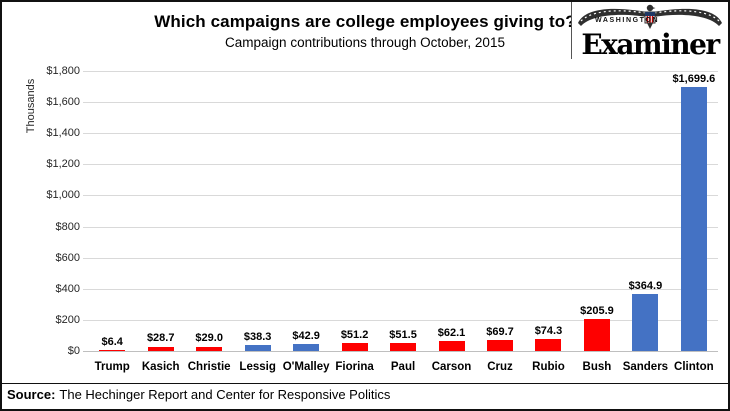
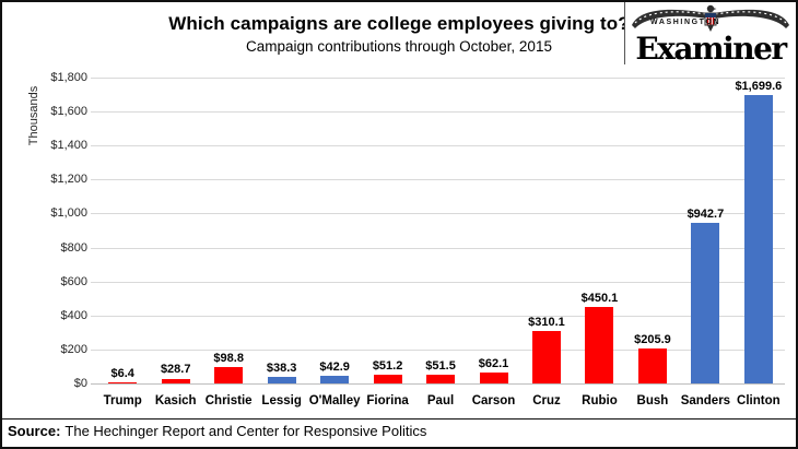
Christie: $29.0 -> $98.8
Cruz: $69.7 -> $310.1
Rubio: $74.3 -> $450.1
Sanders: $364.9 -> $942.7
